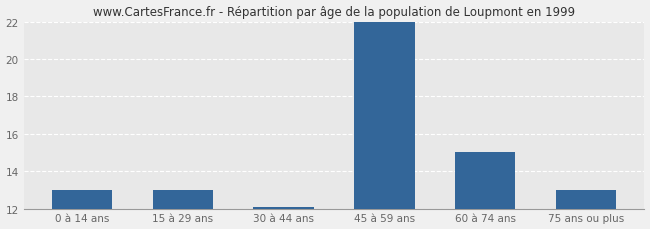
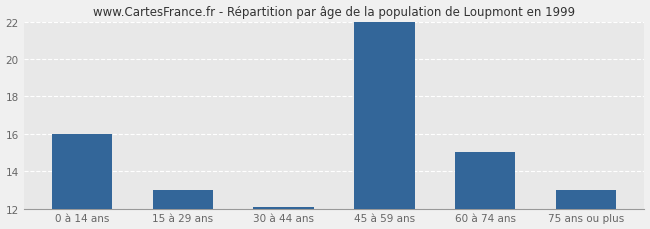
0 à 14 ans: 13.0 -> 16.0
